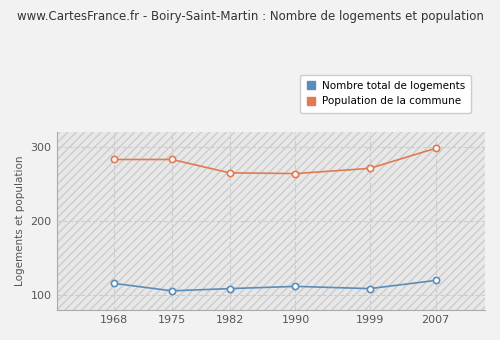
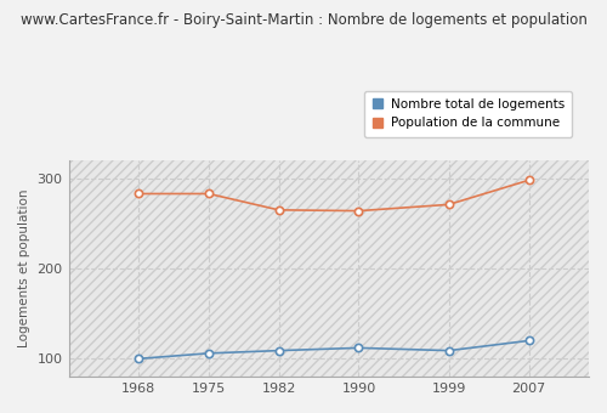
Nombre total de logements/1968: 116 -> 100
